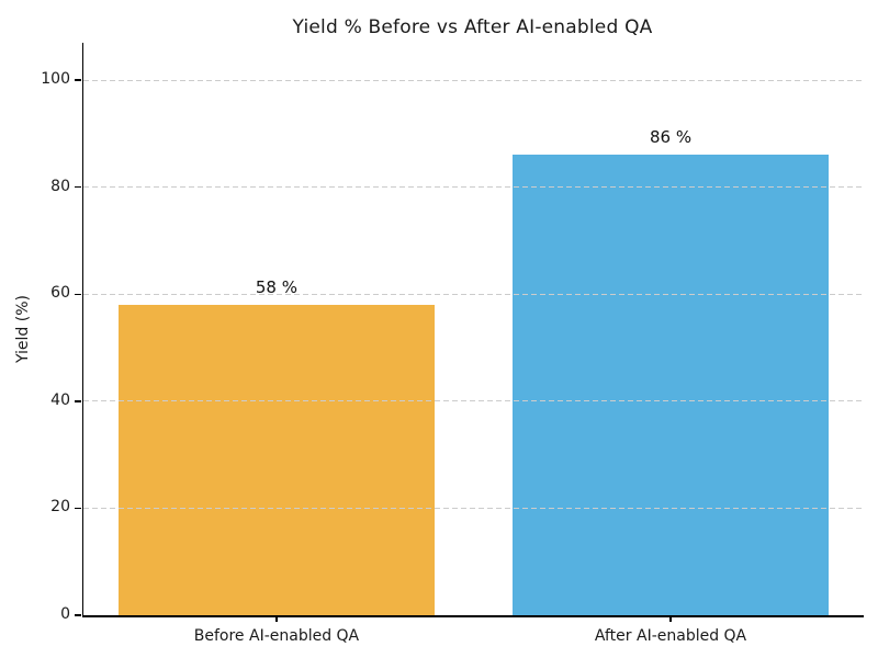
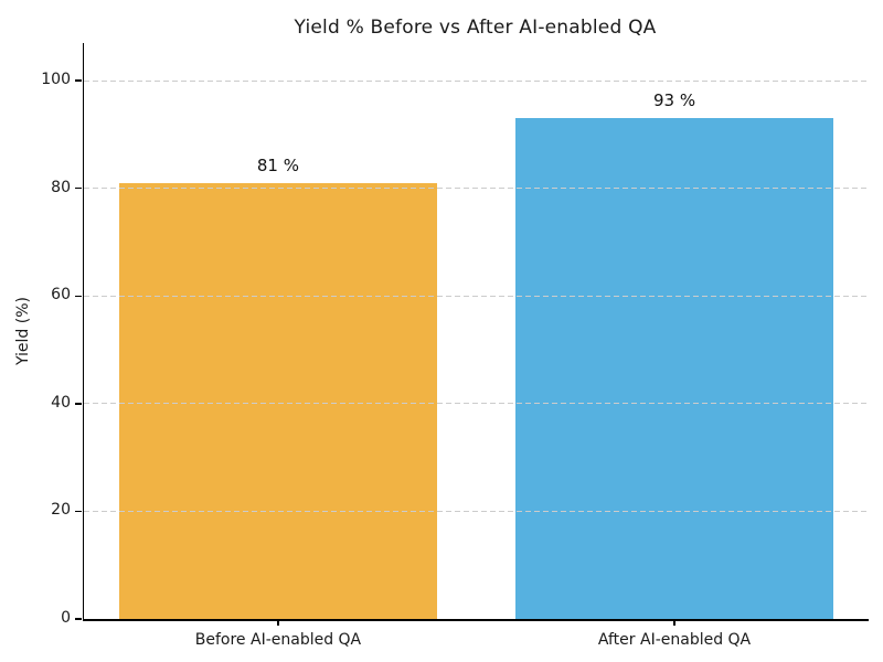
Before AI-enabled QA: 58 -> 81
After AI-enabled QA: 86 -> 93
